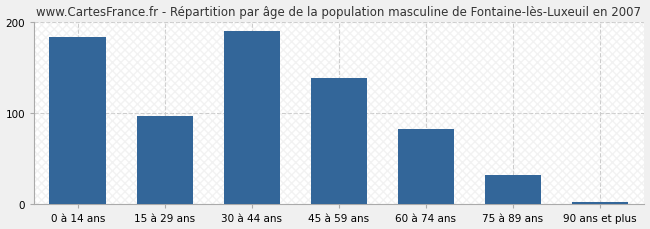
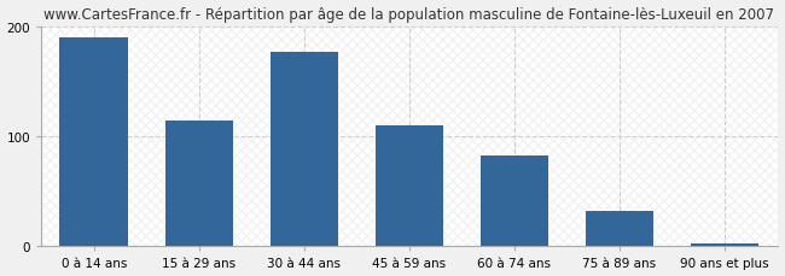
0 à 14 ans: 183 -> 190
15 à 29 ans: 97 -> 114
30 à 44 ans: 190 -> 176
45 à 59 ans: 138 -> 110
